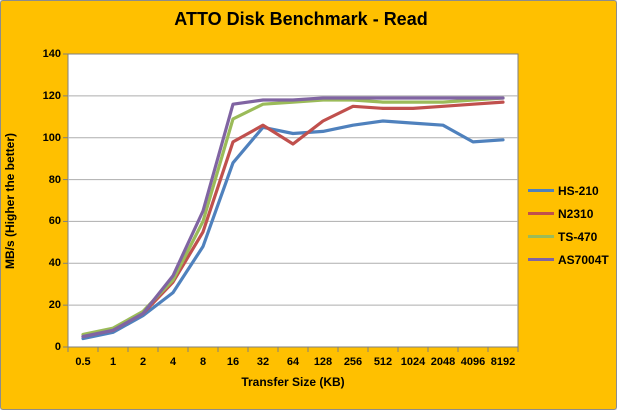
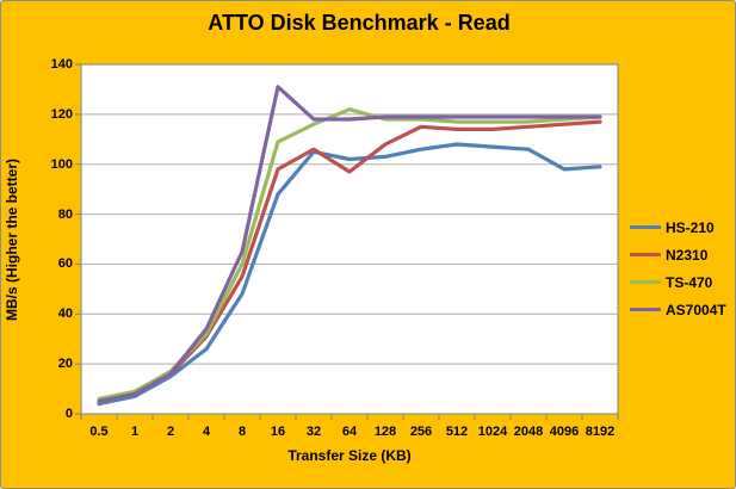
AS7004T/16: 116 -> 131
TS-470/64: 117 -> 122
